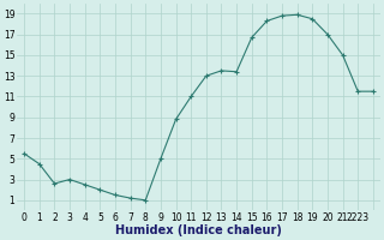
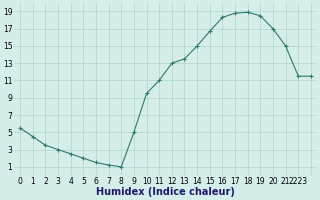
2: 2.6 -> 3.5
10: 8.8 -> 9.5
14: 13.4 -> 15.0
